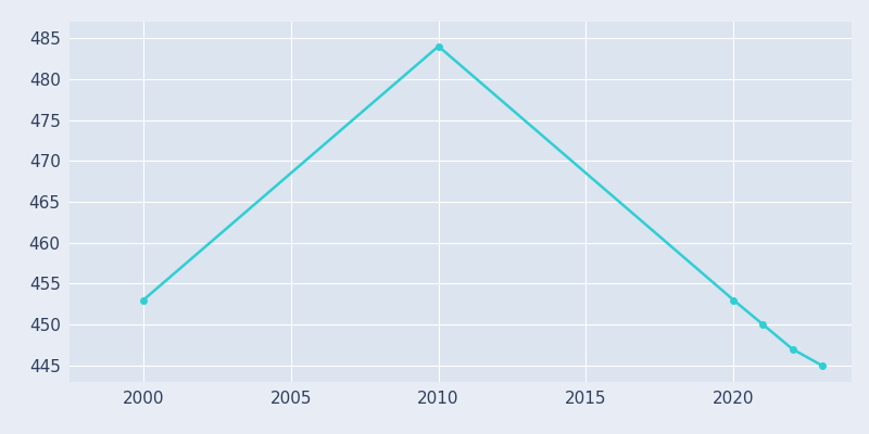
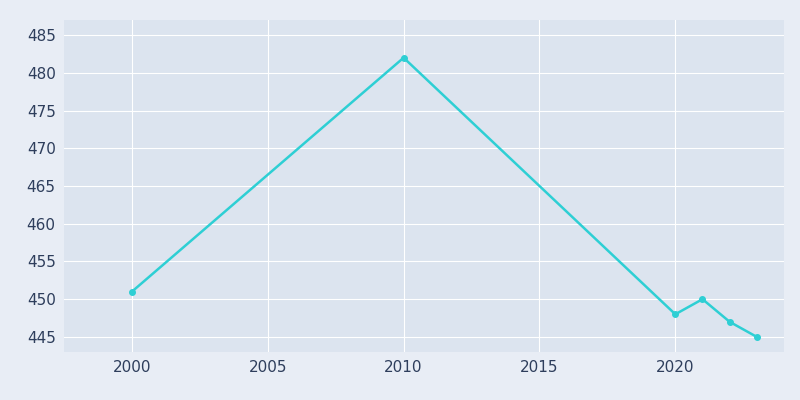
2000: 453 -> 451
2010: 484 -> 482
2020: 453 -> 448
